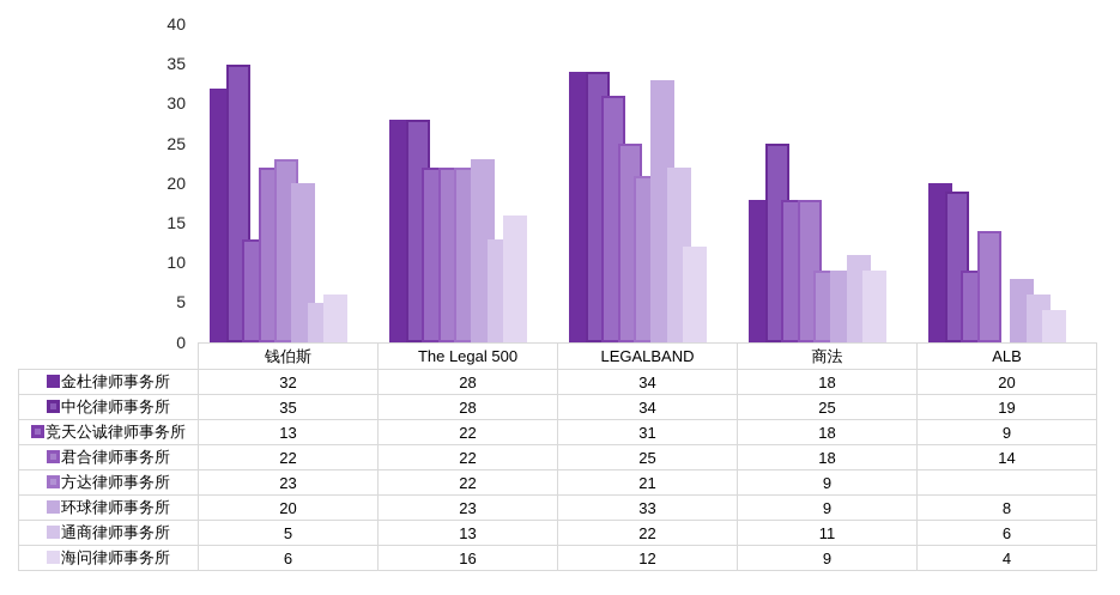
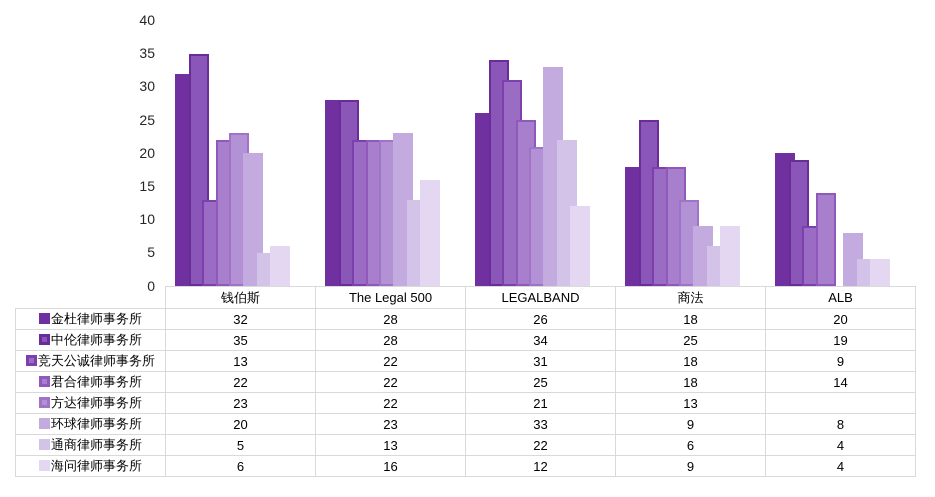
金杜律师事务所/LEGALBAND: 34 -> 26
方达律师事务所/商法: 9 -> 13
通商律师事务所/商法: 11 -> 6
通商律师事务所/ALB: 6 -> 4
